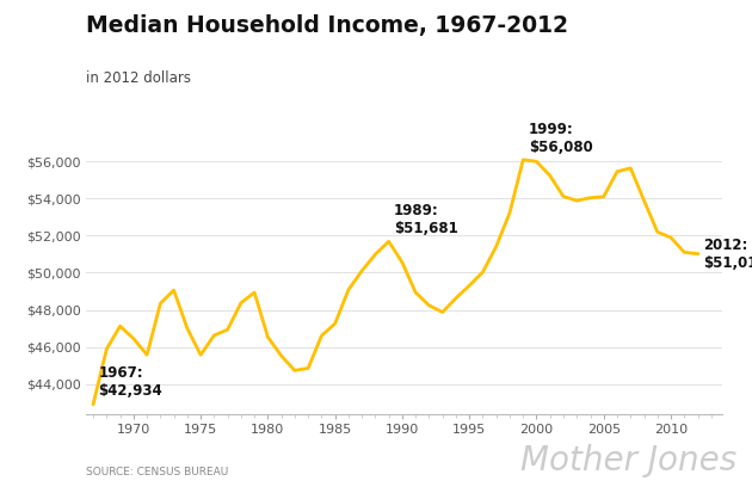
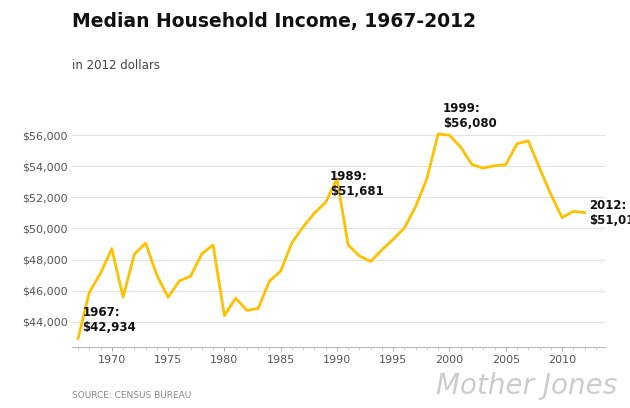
1970: $46,500 -> $48,700
1980: $46,500 -> $44,400
1990: $50,600 -> $53,200
2010: $51,900 -> $50,700
